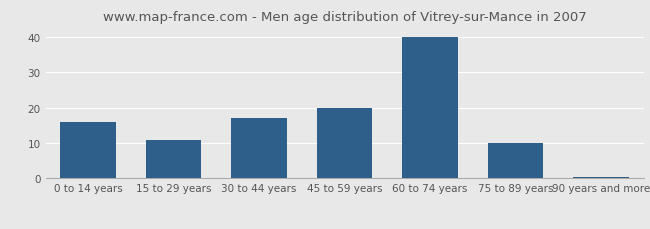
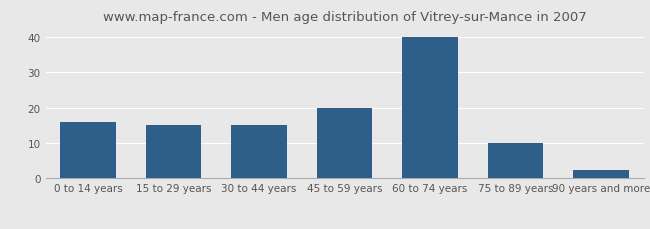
15 to 29 years: 11.0 -> 15.0
30 to 44 years: 17.0 -> 15.0
90 years and more: 0.5 -> 2.5
